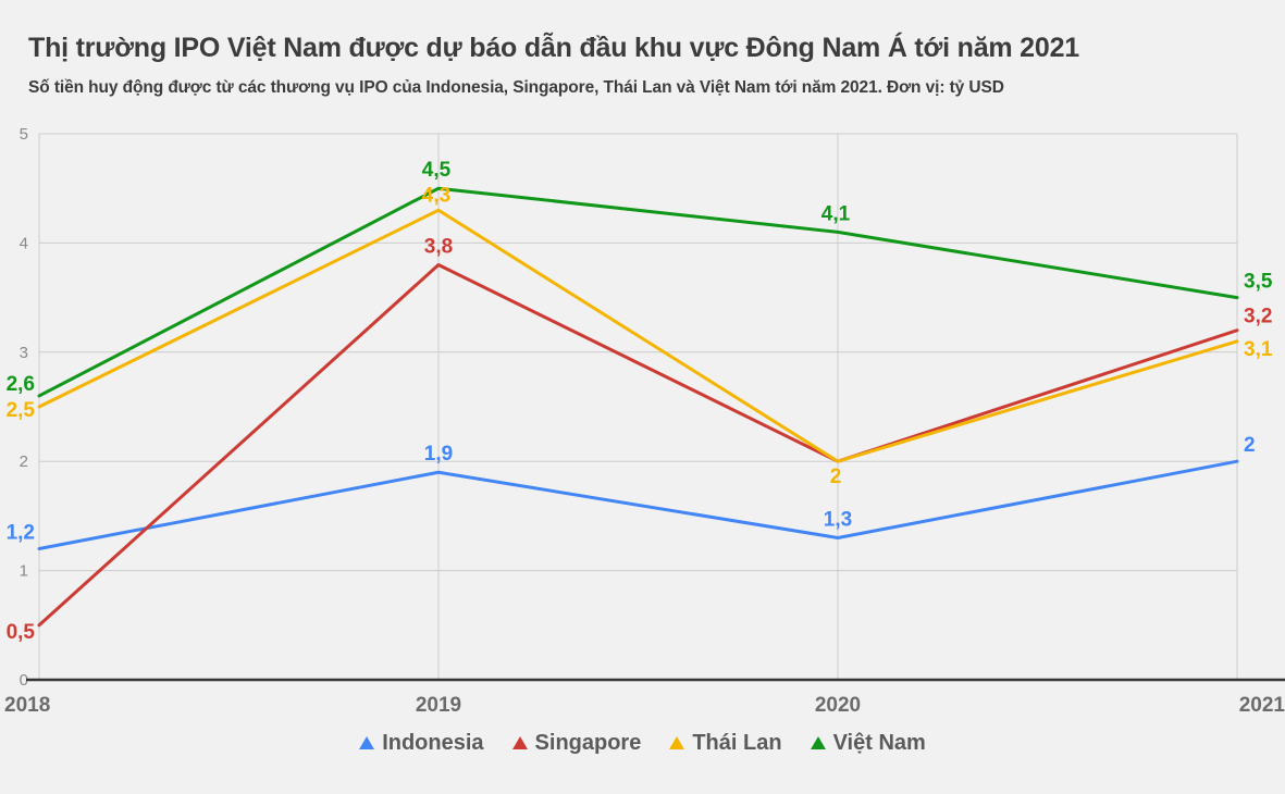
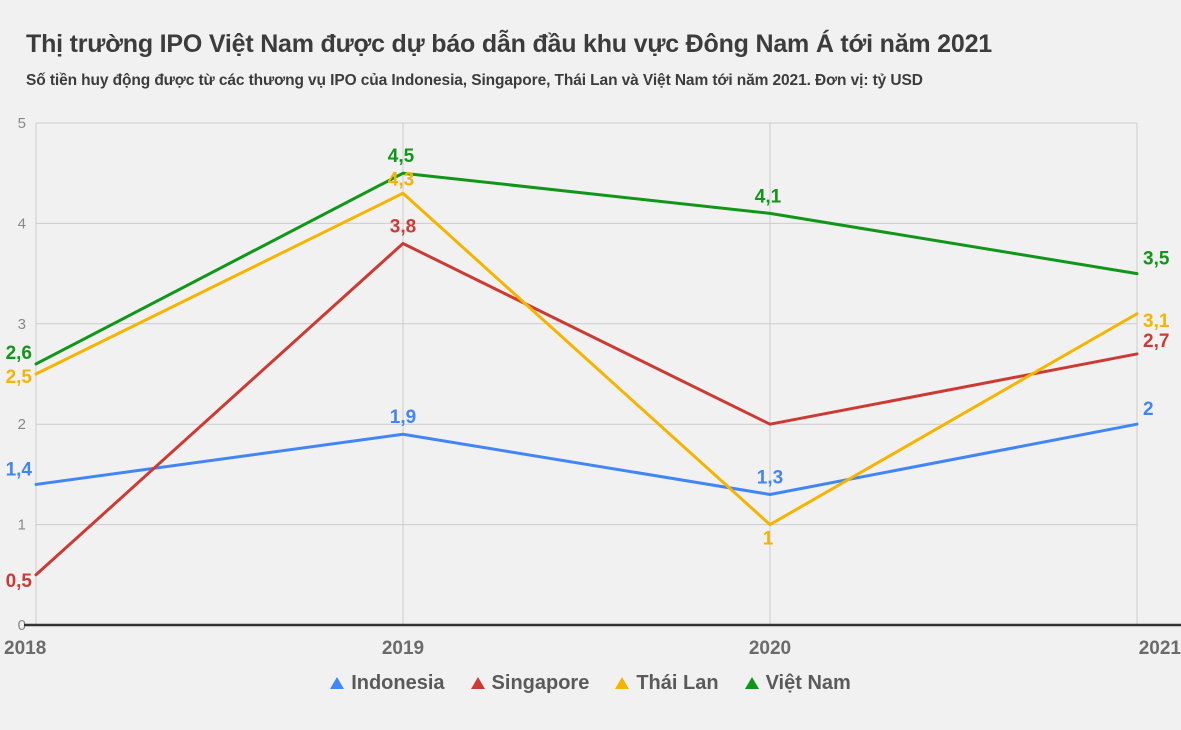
Indonesia/2018: 1,2 -> 1,4
Thái Lan/2020: 2 -> 1
Singapore/2021: 3,2 -> 2,7
